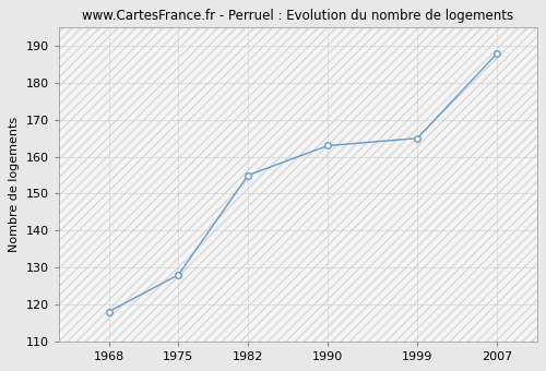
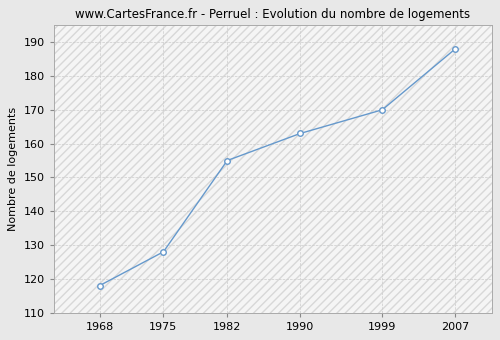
1999: 165 -> 170
